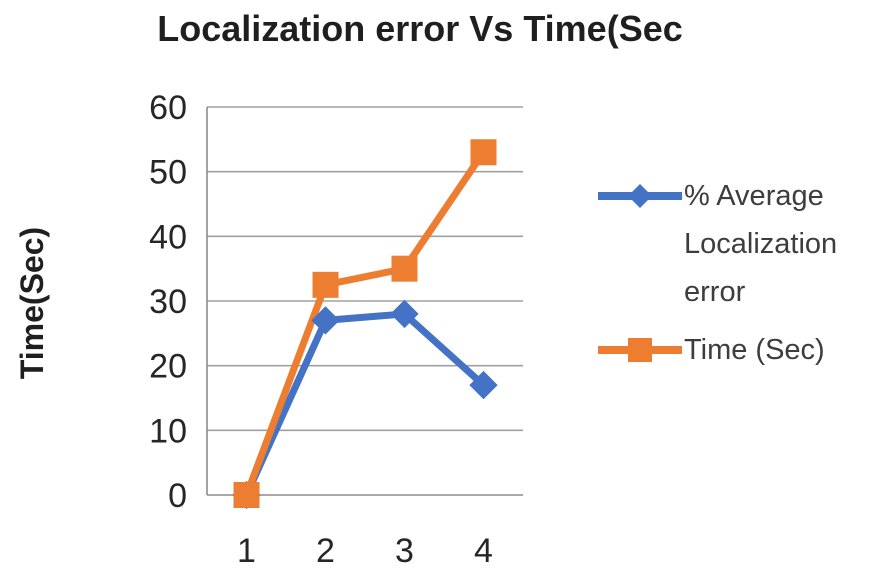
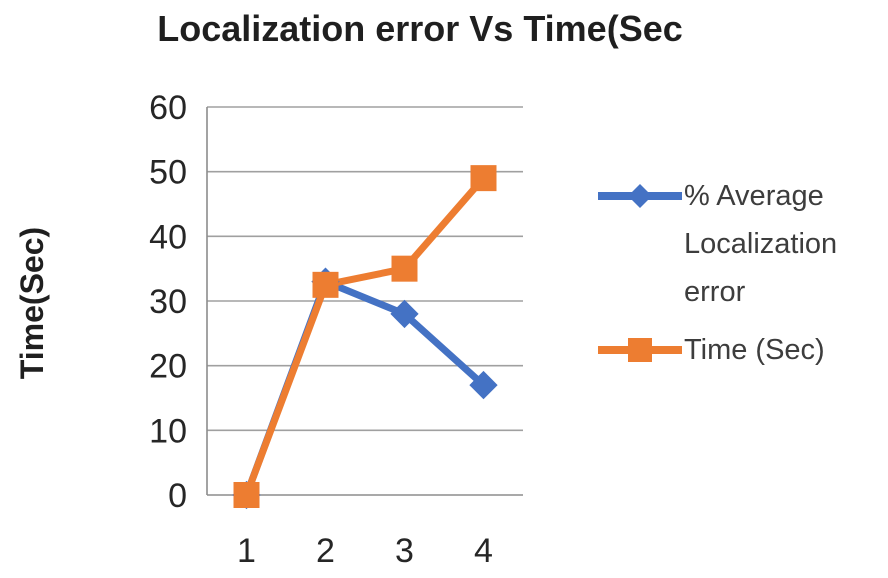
% Average Localization error/2: 27 -> 33
Time (Sec)/4: 53 -> 49
